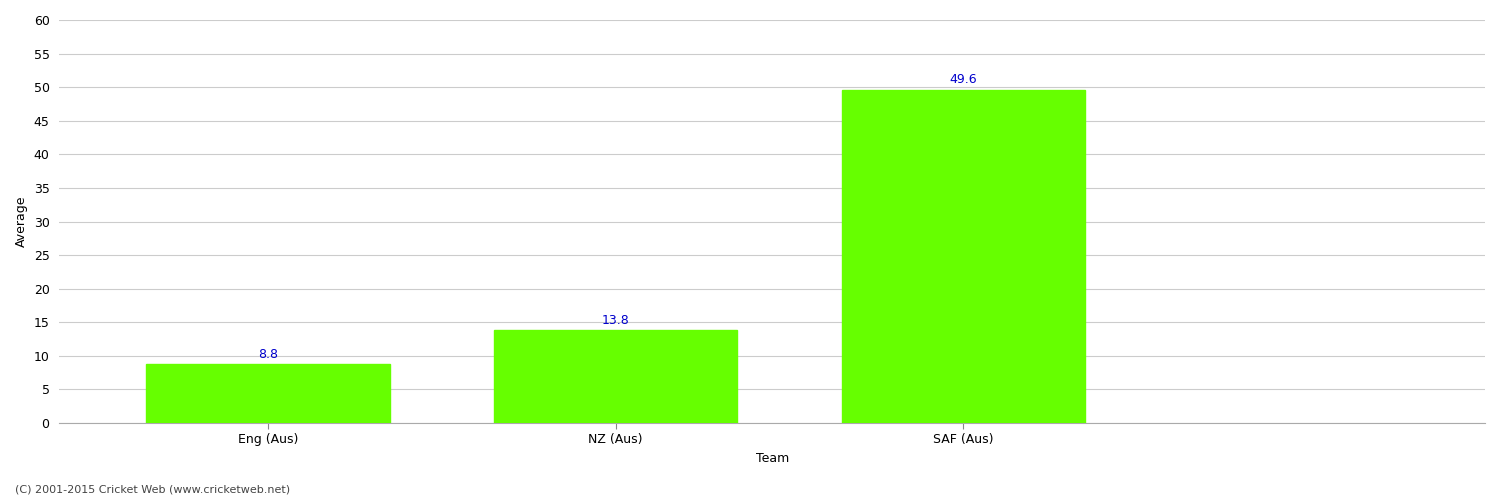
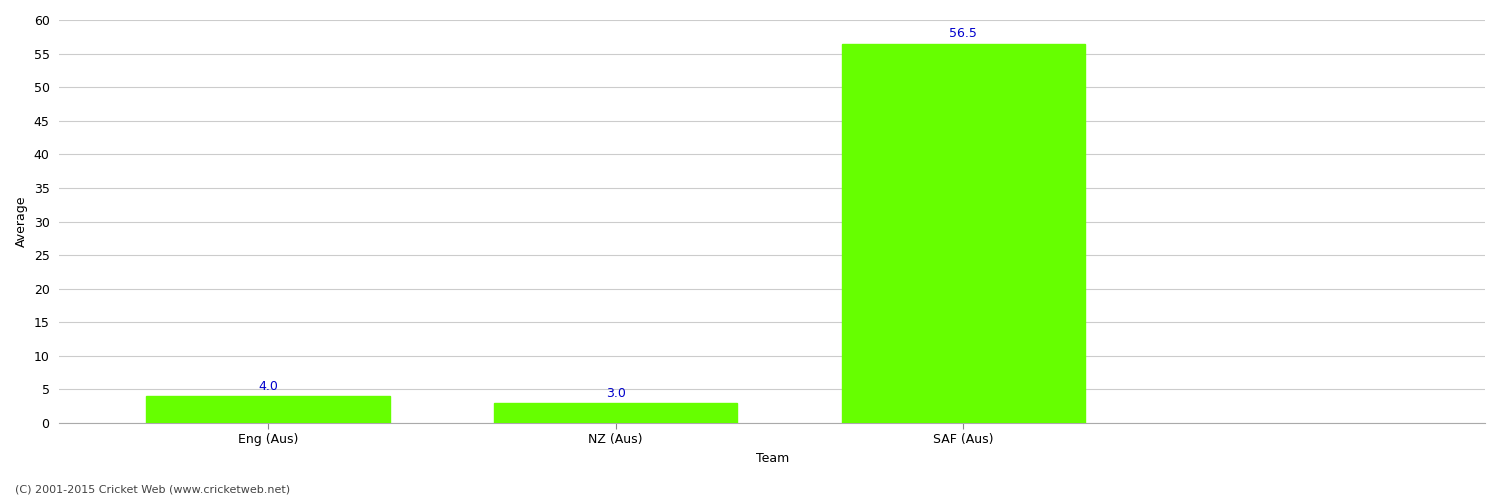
Eng (Aus): 8.8 -> 4.0
NZ (Aus): 13.8 -> 3.0
SAF (Aus): 49.6 -> 56.5
